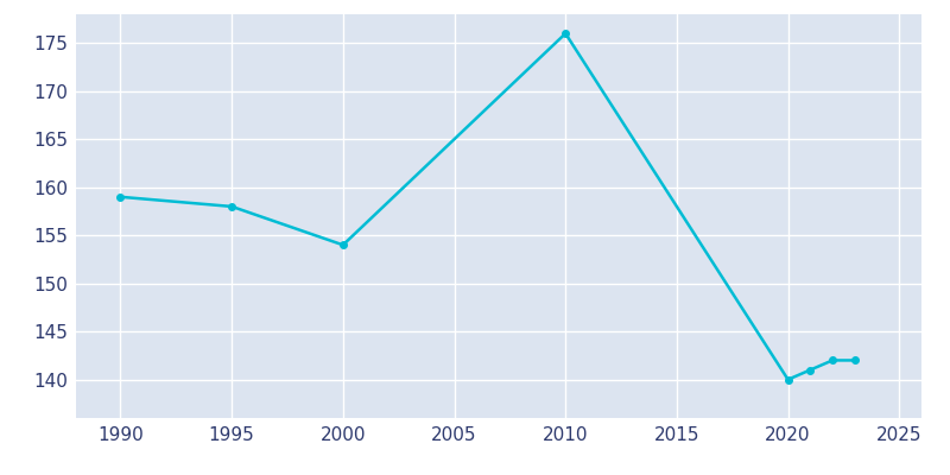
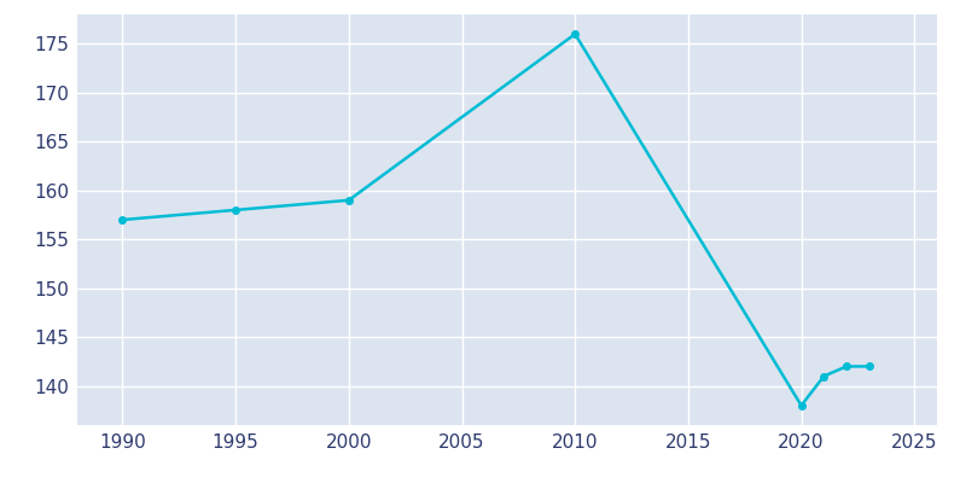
1990: 159 -> 157
2000: 154 -> 159
2020: 140 -> 138
